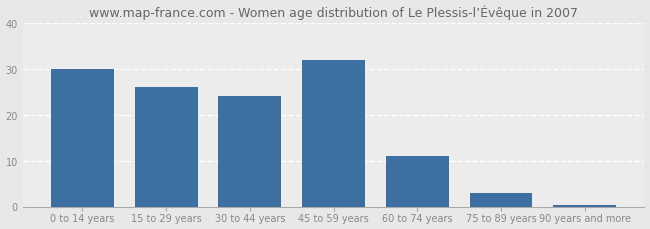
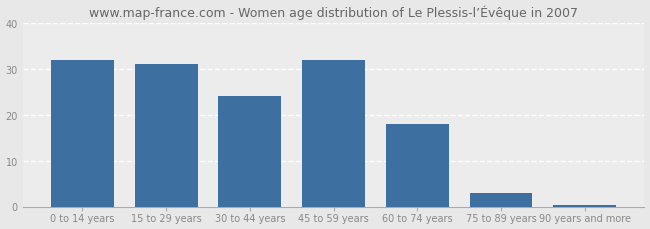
0 to 14 years: 30.0 -> 32.0
15 to 29 years: 26.0 -> 31.0
60 to 74 years: 11.0 -> 18.0
